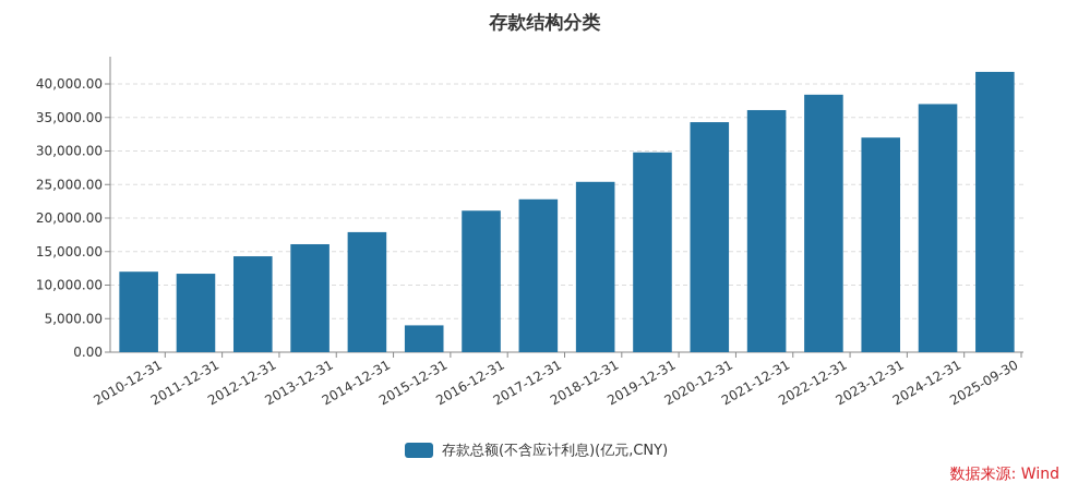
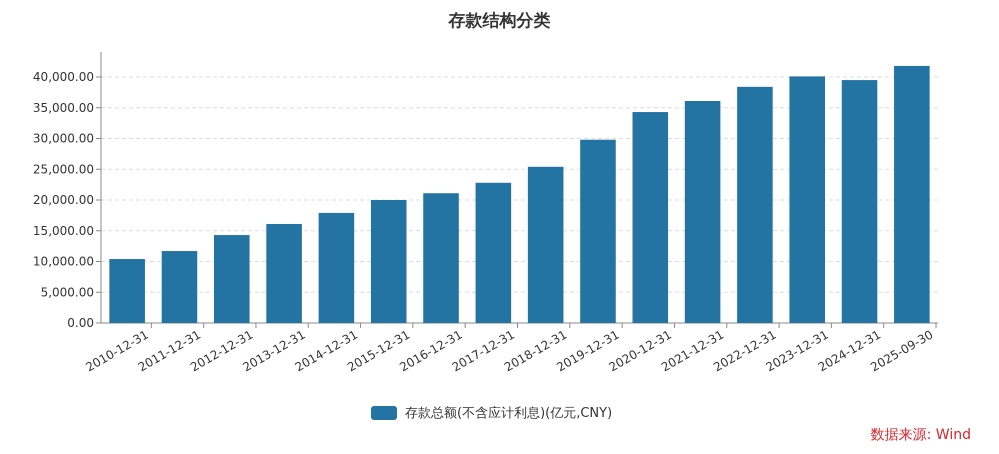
2010-12-31: 12000 -> 10000
2015-12-31: 4000 -> 20000
2023-12-31: 32000 -> 40000
2024-12-31: 37000 -> 40000
